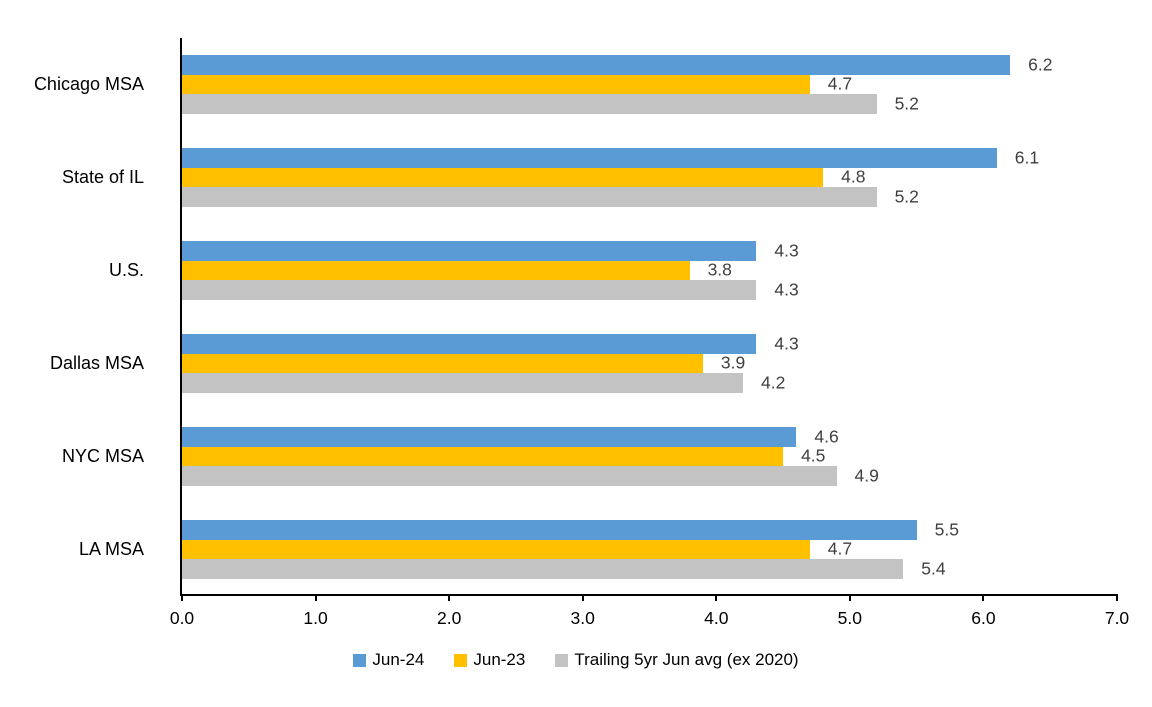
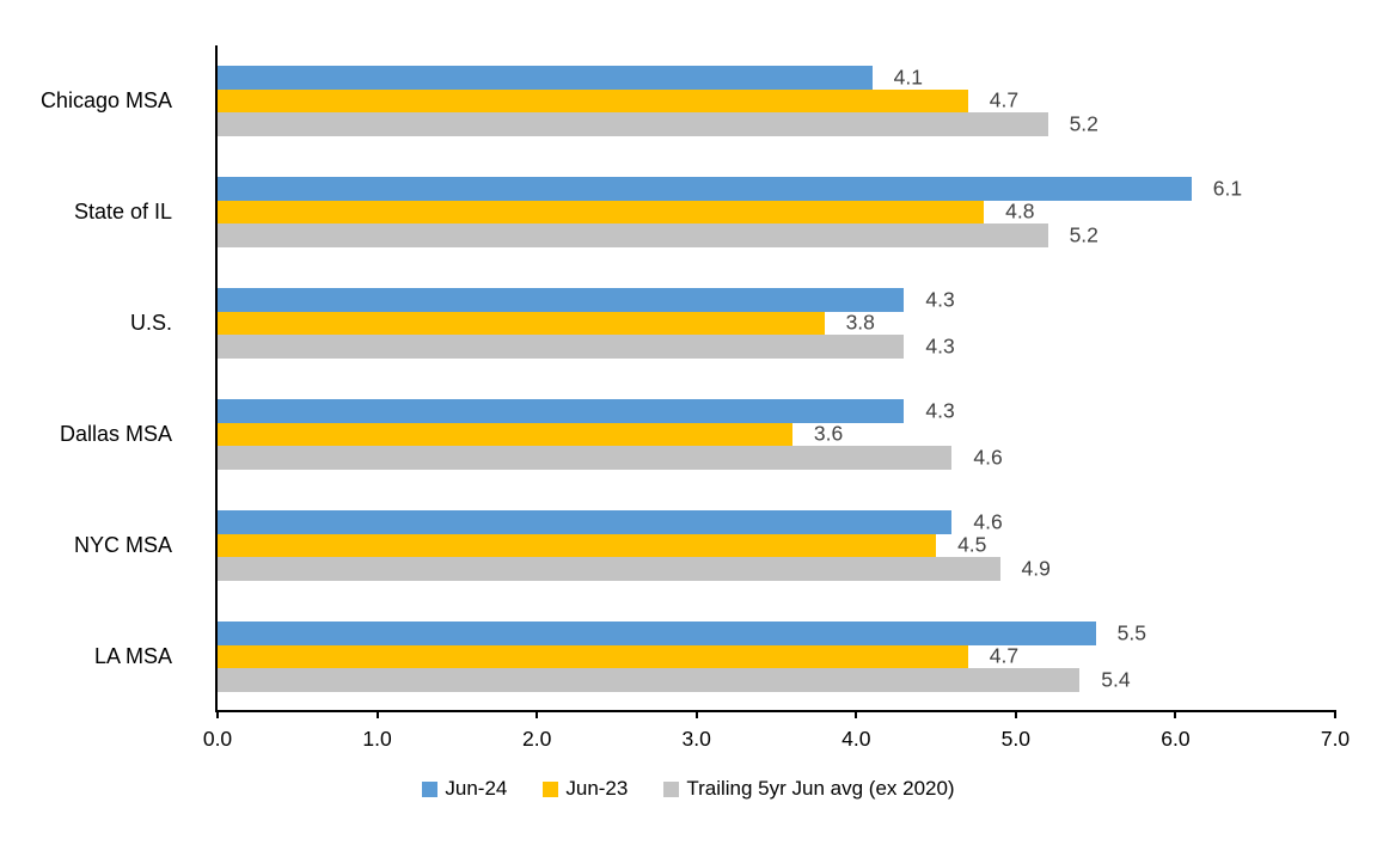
Jun-24/Chicago MSA: 6.2 -> 4.1
Jun-23/Dallas MSA: 3.9 -> 3.6
Trailing 5yr Jun avg (ex 2020)/Dallas MSA: 4.2 -> 4.6
